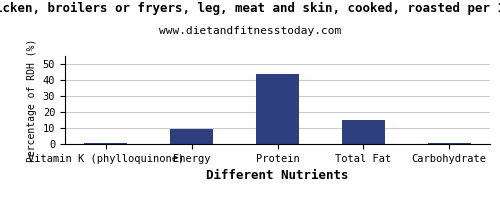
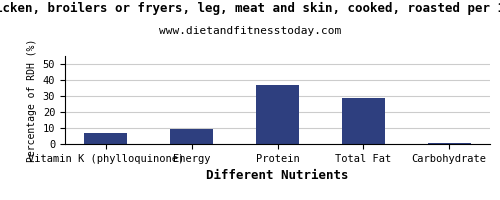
Vitamin K (phylloquinone): 0 -> 7
Protein: 44 -> 37
Total Fat: 15 -> 29
